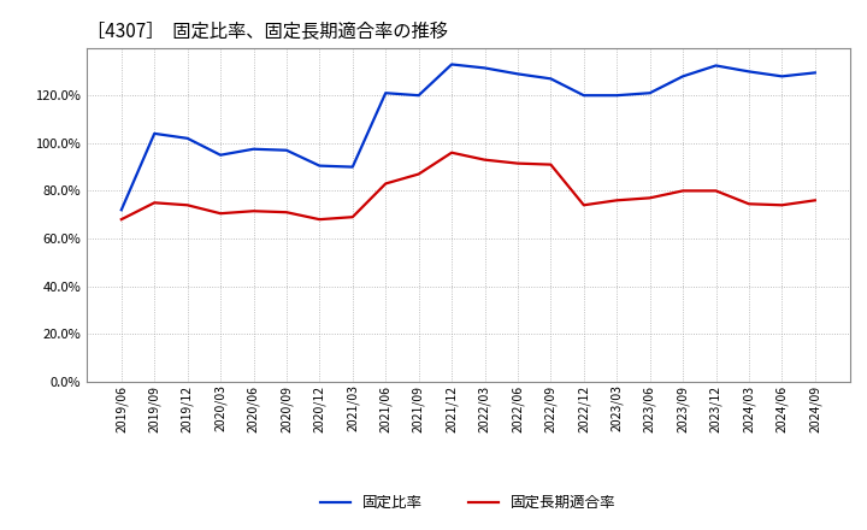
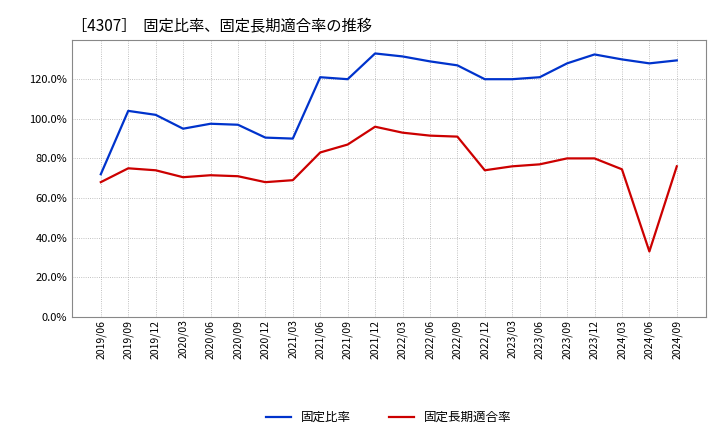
固定長期適合率/2024/06: 74% -> 33%
